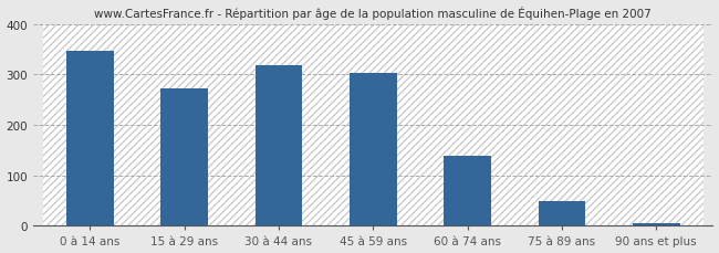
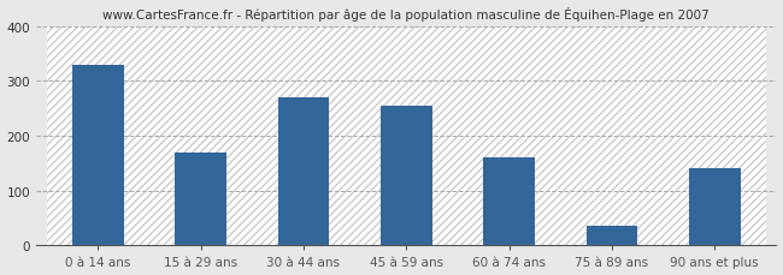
0 à 14 ans: 347 -> 330
15 à 29 ans: 272 -> 170
30 à 44 ans: 318 -> 270
45 à 59 ans: 302 -> 255
60 à 74 ans: 139 -> 160
75 à 89 ans: 50 -> 35
90 ans et plus: 5 -> 140
